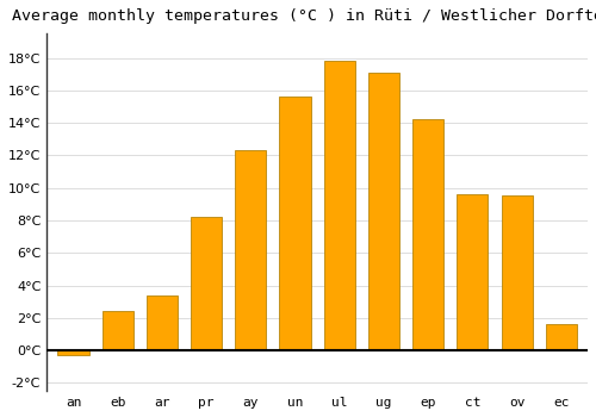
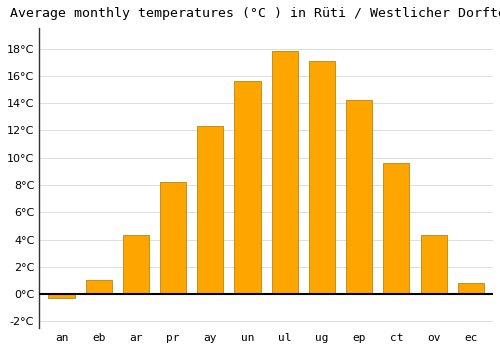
eb: 2.4°C -> 1.0°C
ar: 3.4°C -> 4.3°C
ov: 9.5°C -> 4.3°C
ec: 1.6°C -> 0.8°C
